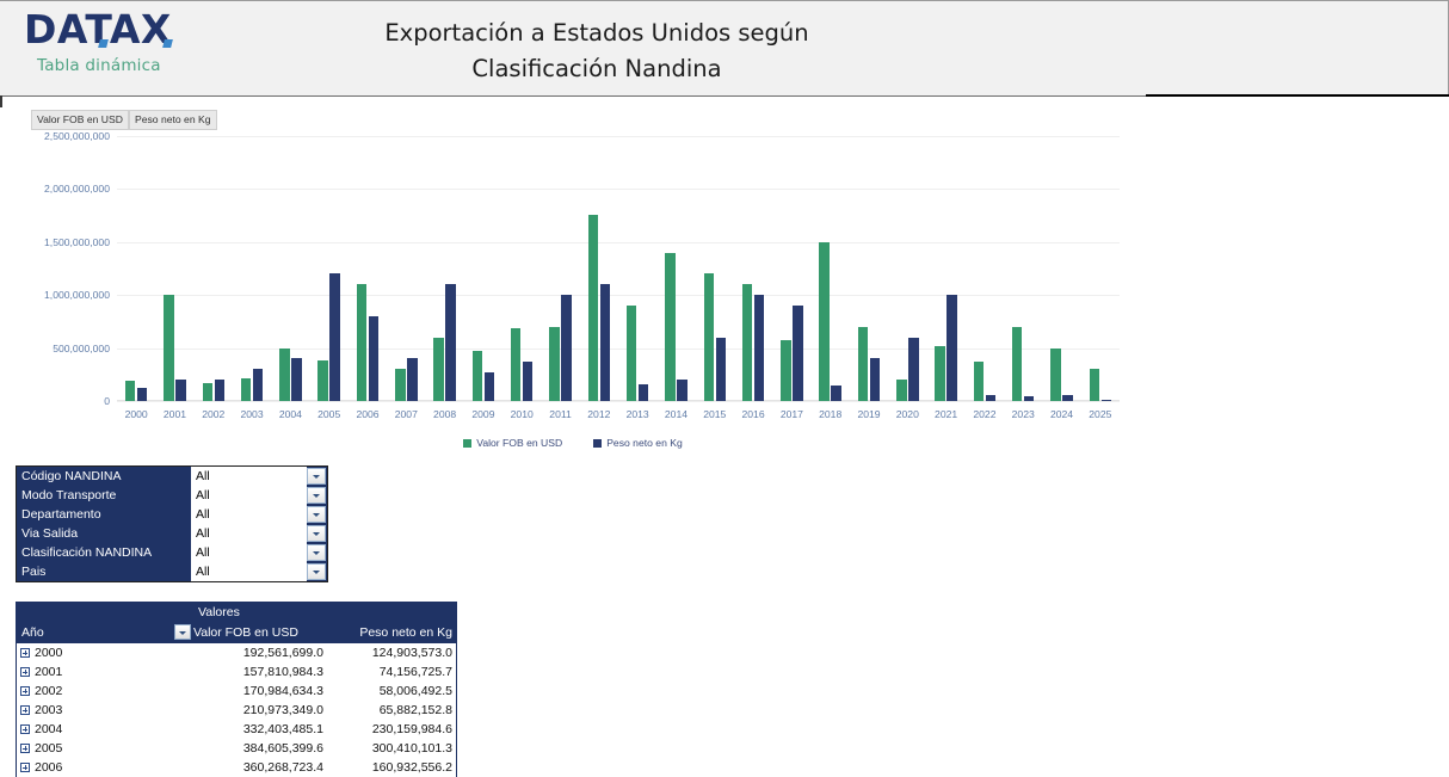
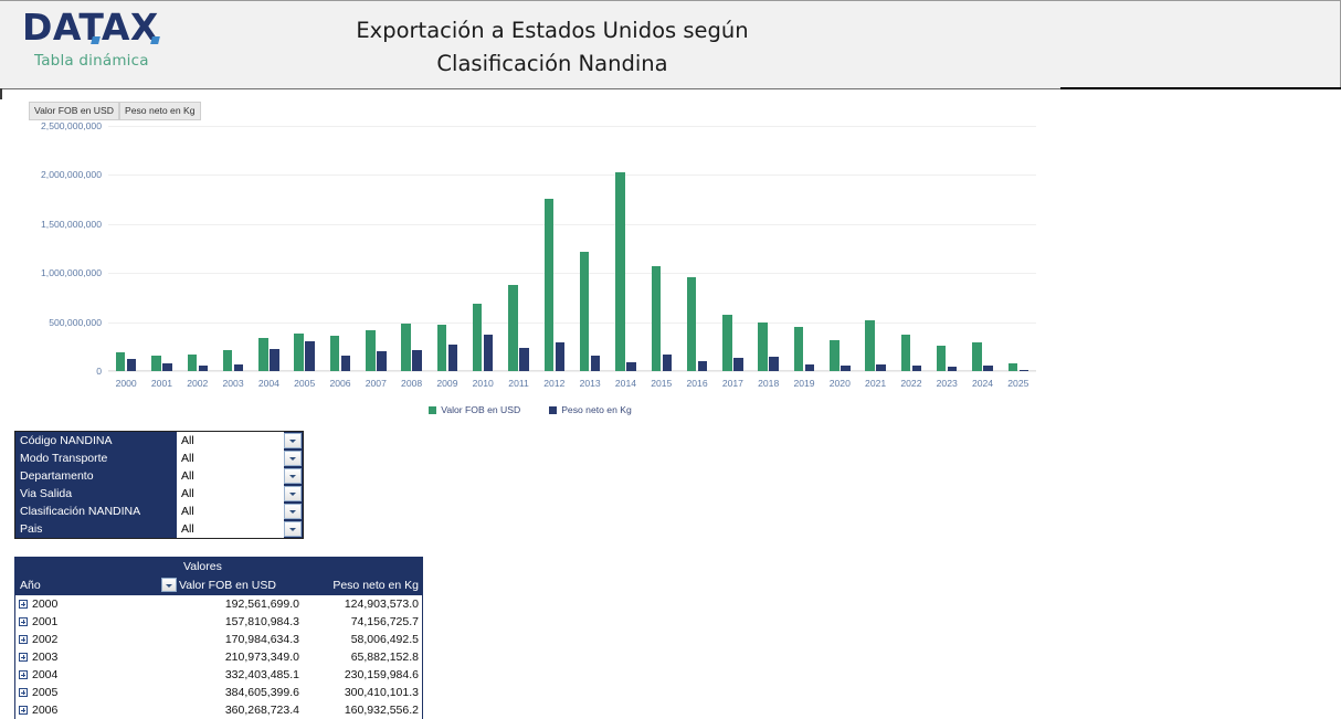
Valor FOB en USD/2001: 1000000000 -> 200000000
Peso neto en Kg/2001: 200000000 -> 100000000
Peso neto en Kg/2002: 200000000 -> 100000000
Peso neto en Kg/2003: 300000000 -> 100000000
Valor FOB en USD/2004: 500000000 -> 300000000
Peso neto en Kg/2004: 400000000 -> 200000000
Peso neto en Kg/2005: 1200000000 -> 300000000
Valor FOB en USD/2006: 1100000000 -> 400000000
Peso neto en Kg/2006: 800000000 -> 200000000
Valor FOB en USD/2007: 300000000 -> 400000000
Peso neto en Kg/2007: 400000000 -> 200000000
Valor FOB en USD/2008: 600000000 -> 500000000
Peso neto en Kg/2008: 1100000000 -> 200000000
Valor FOB en USD/2011: 700000000 -> 900000000
Peso neto en Kg/2011: 1000000000 -> 200000000
Peso neto en Kg/2012: 1100000000 -> 300000000
Valor FOB en USD/2013: 900000000 -> 1200000000
Valor FOB en USD/2014: 1400000000 -> 2000000000
Peso neto en Kg/2014: 200000000 -> 100000000
Valor FOB en USD/2015: 1200000000 -> 1100000000
Peso neto en Kg/2015: 600000000 -> 200000000
Valor FOB en USD/2016: 1100000000 -> 1000000000
Peso neto en Kg/2016: 1000000000 -> 100000000
Peso neto en Kg/2017: 900000000 -> 100000000
Valor FOB en USD/2018: 1500000000 -> 500000000
Valor FOB en USD/2019: 700000000 -> 400000000
Peso neto en Kg/2019: 400000000 -> 100000000
Valor FOB en USD/2020: 200000000 -> 300000000
Peso neto en Kg/2020: 600000000 -> 100000000
Peso neto en Kg/2021: 1000000000 -> 100000000
Valor FOB en USD/2023: 700000000 -> 300000000
Valor FOB en USD/2024: 500000000 -> 300000000
Valor FOB en USD/2025: 300000000 -> 100000000
